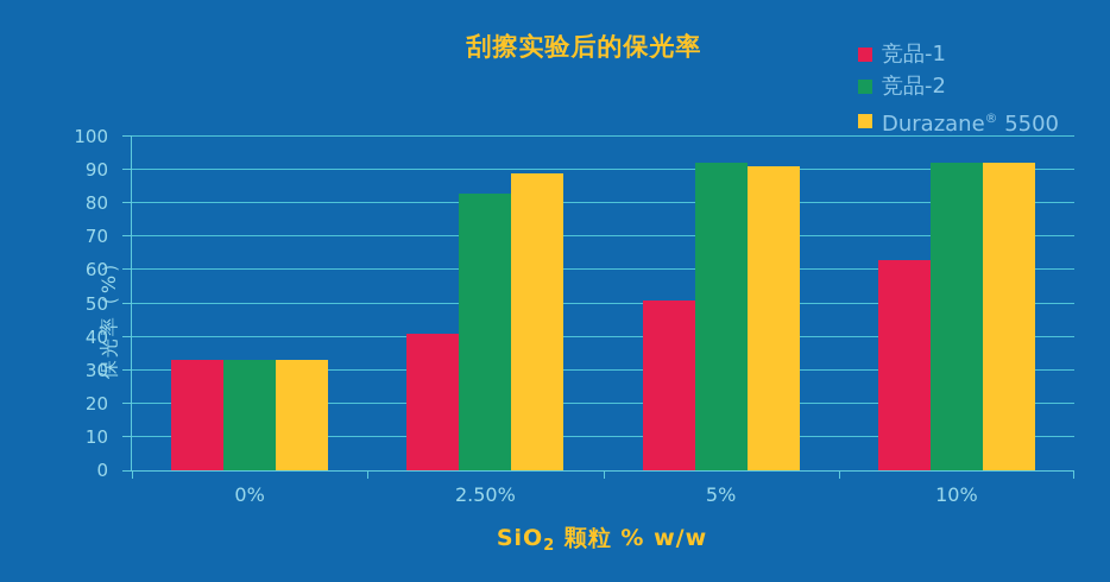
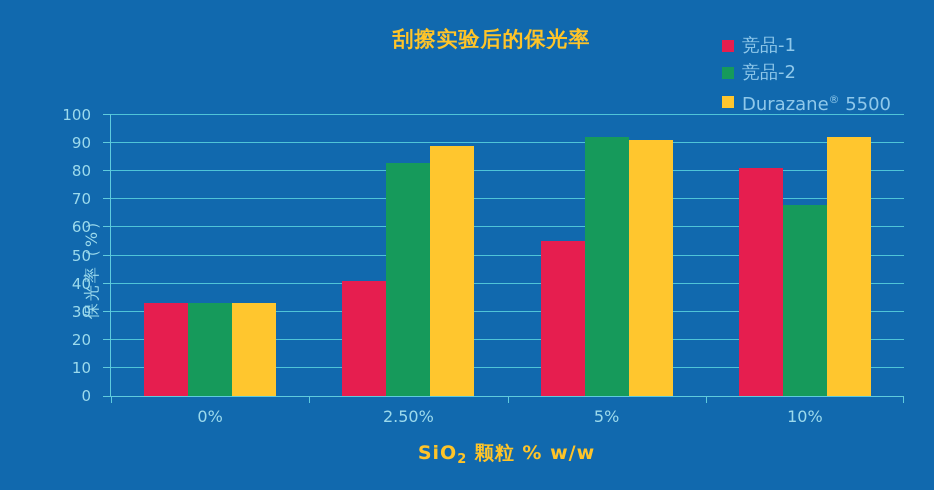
竞品-1/5%: 51 -> 55
竞品-1/10%: 63 -> 81
竞品-2/10%: 92 -> 68
